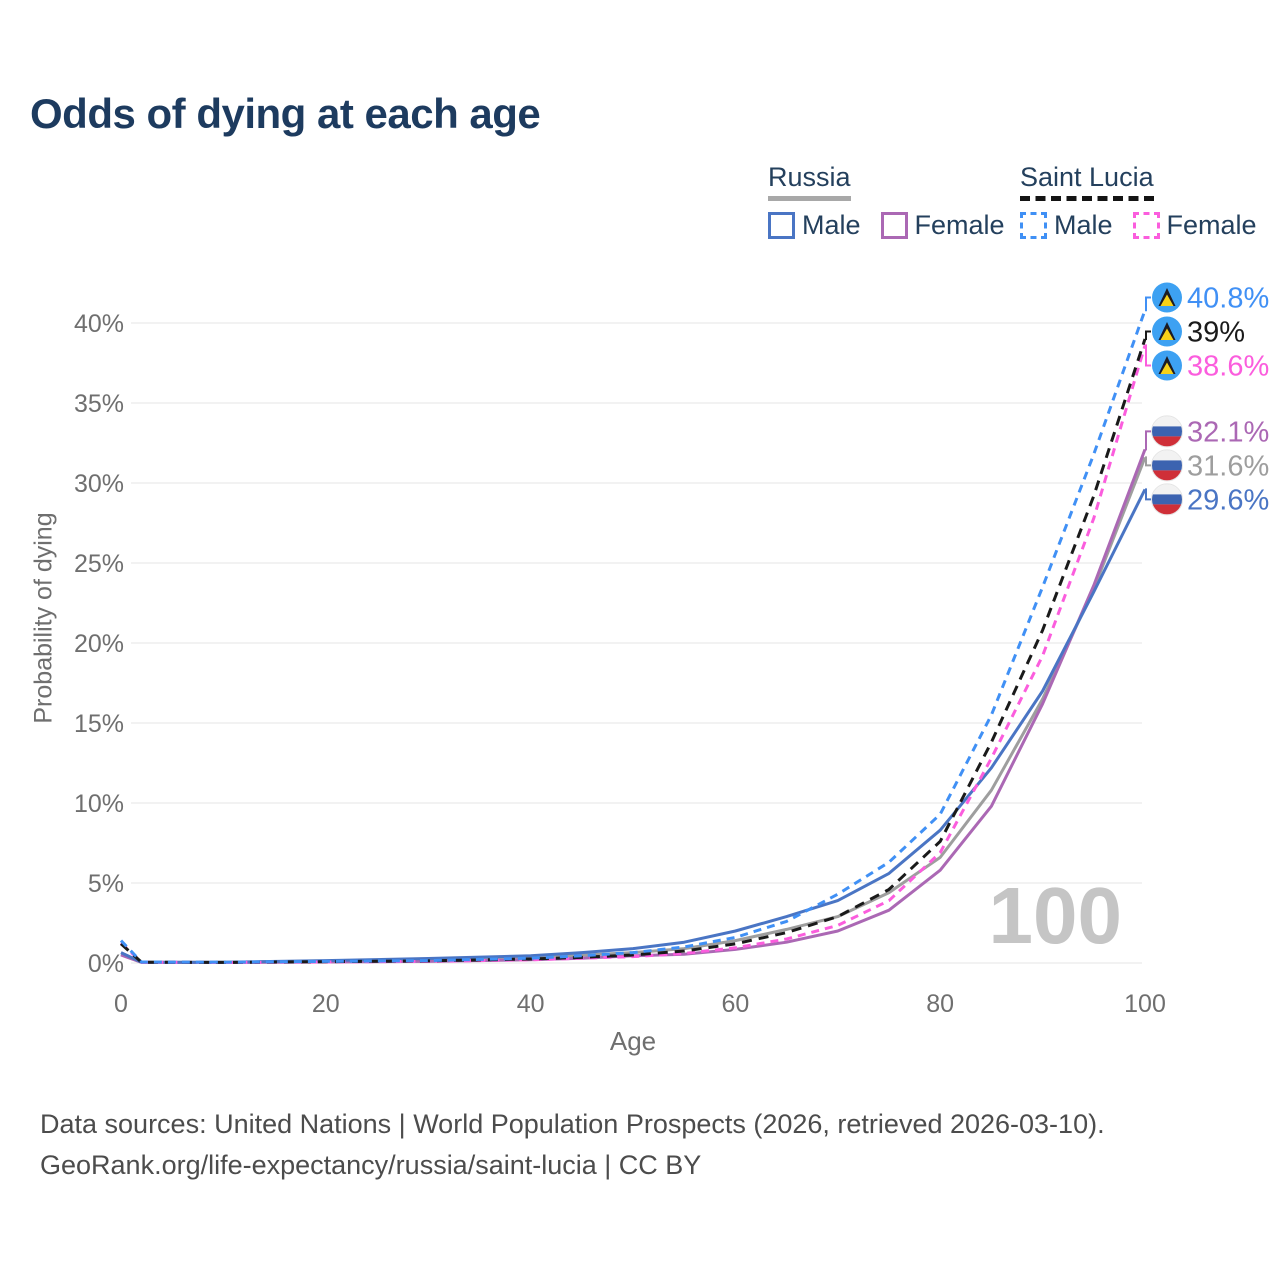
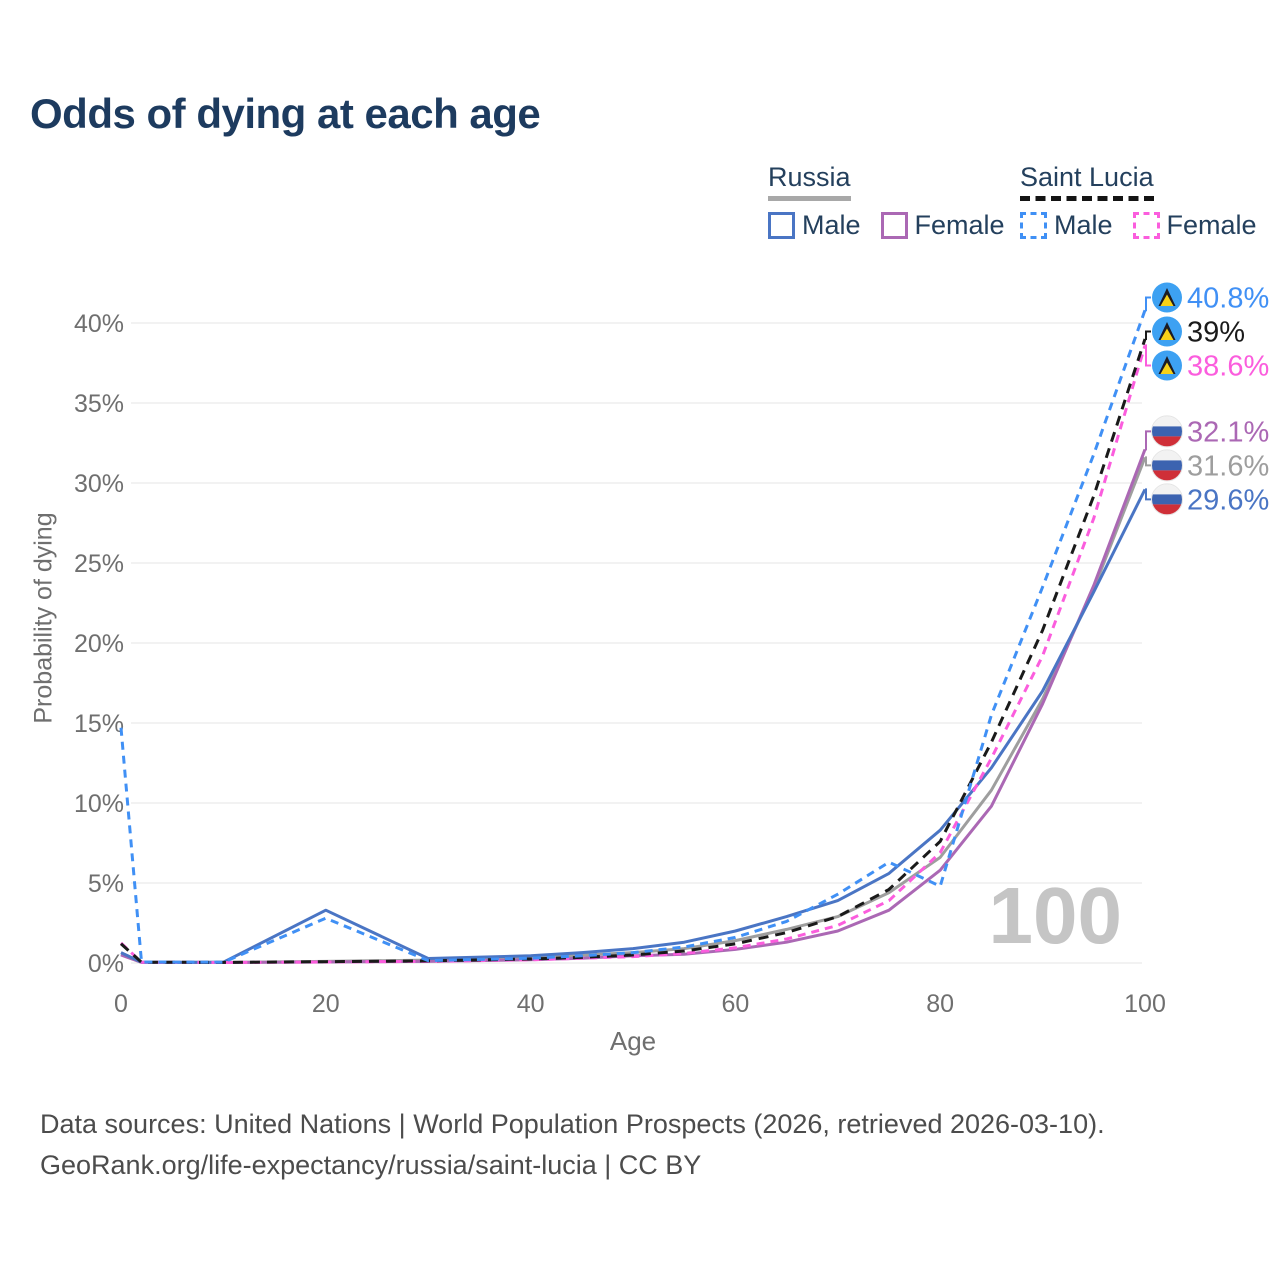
Saint Lucia Male/0: 1.4% -> 14.7%
Russia Male/20: 0.1% -> 3.3%
Saint Lucia Male/20: 0.1% -> 2.8%
Saint Lucia Male/80: 9.3% -> 4.8%
